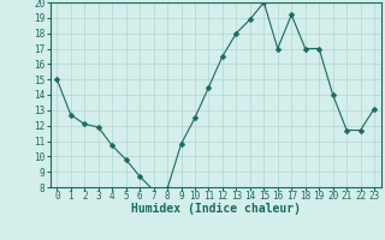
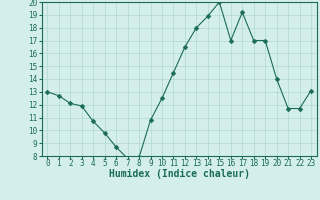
0: 15.0 -> 13.0
